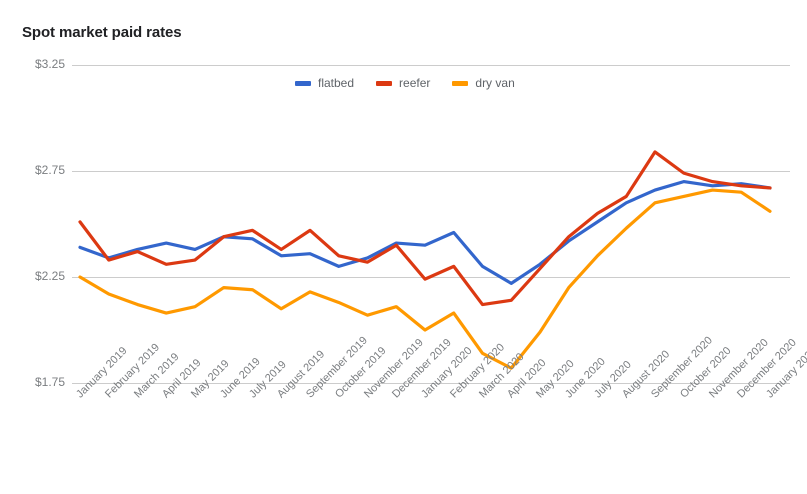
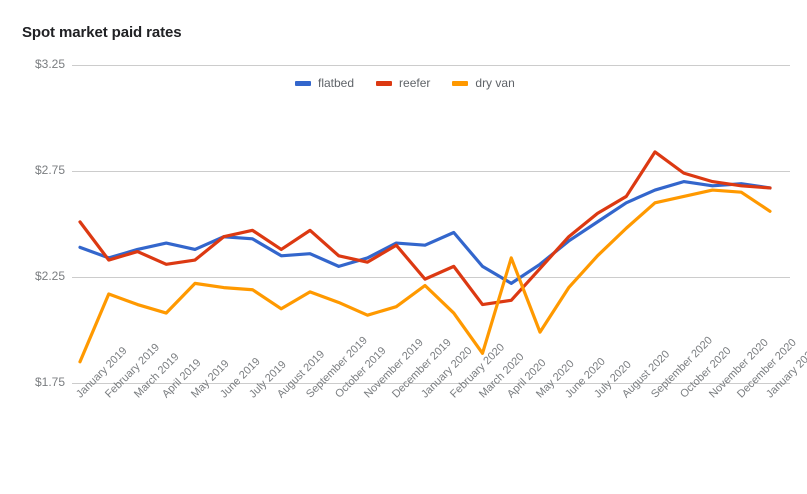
dry van/January 2019: $2.25 -> $1.85
dry van/May 2019: $2.11 -> $2.22
dry van/January 2020: $2.00 -> $2.21
dry van/April 2020: $1.82 -> $2.34
